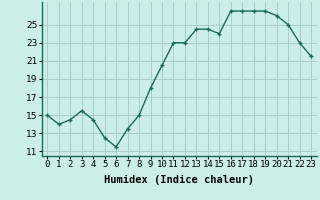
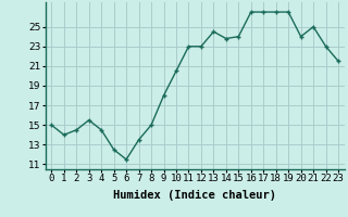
14: 24.5 -> 23.8
20: 26.0 -> 24.0
